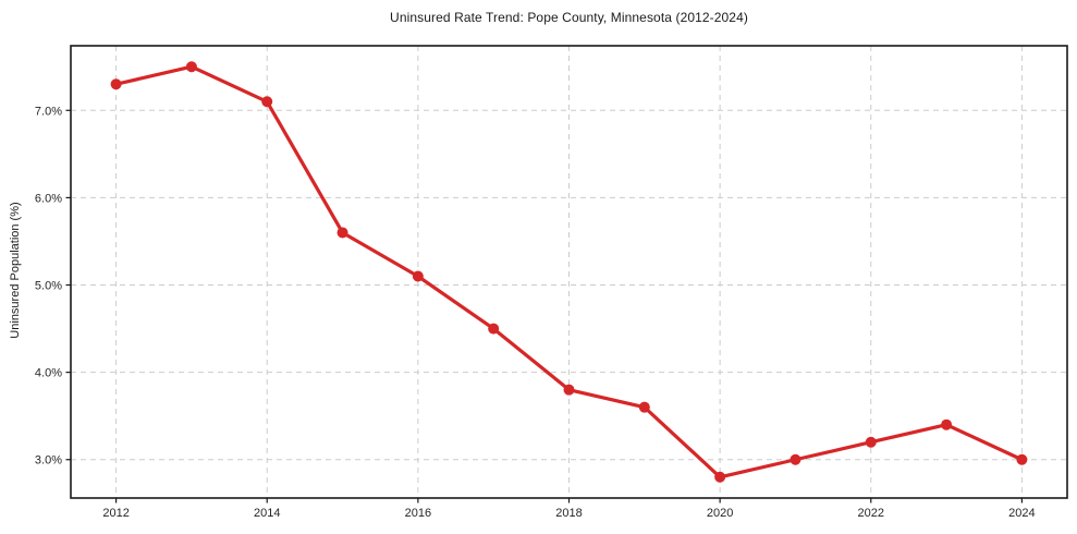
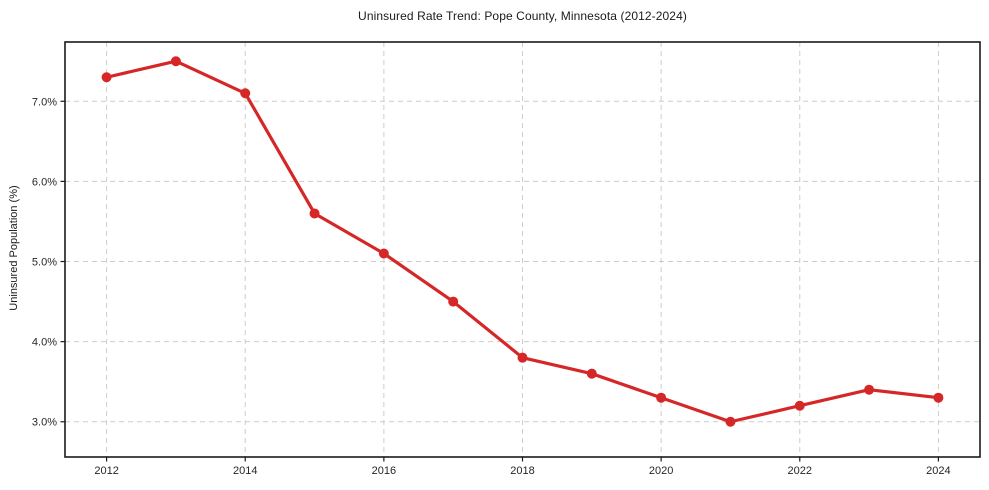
2020: 2.8% -> 3.3%
2024: 3.0% -> 3.3%
